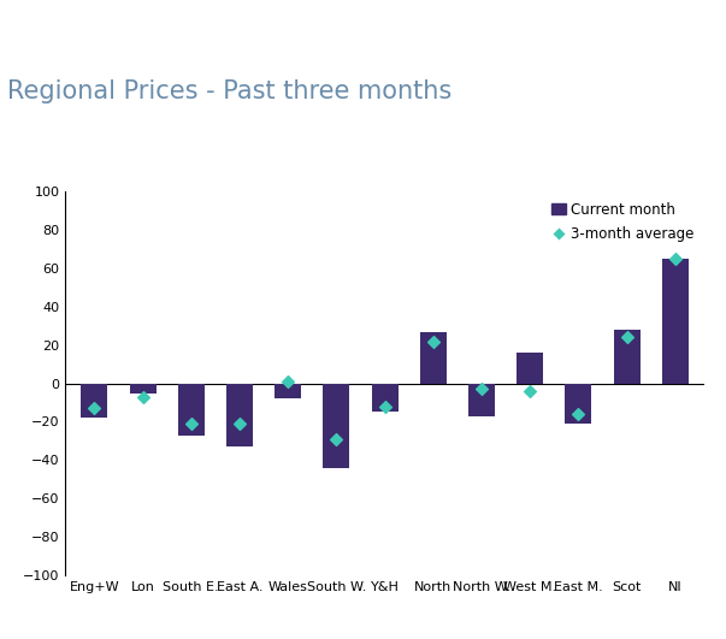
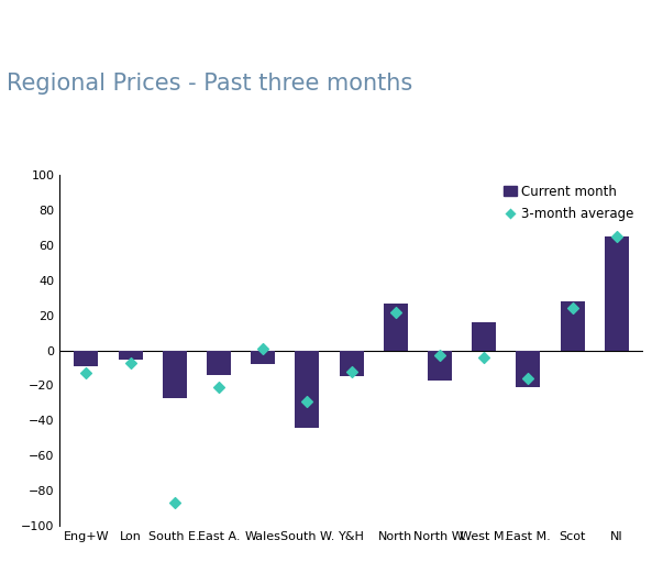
Current month/Eng+W: -18 -> -9
3-month average/South E.: -21 -> -87
Current month/East A.: -33 -> -14
